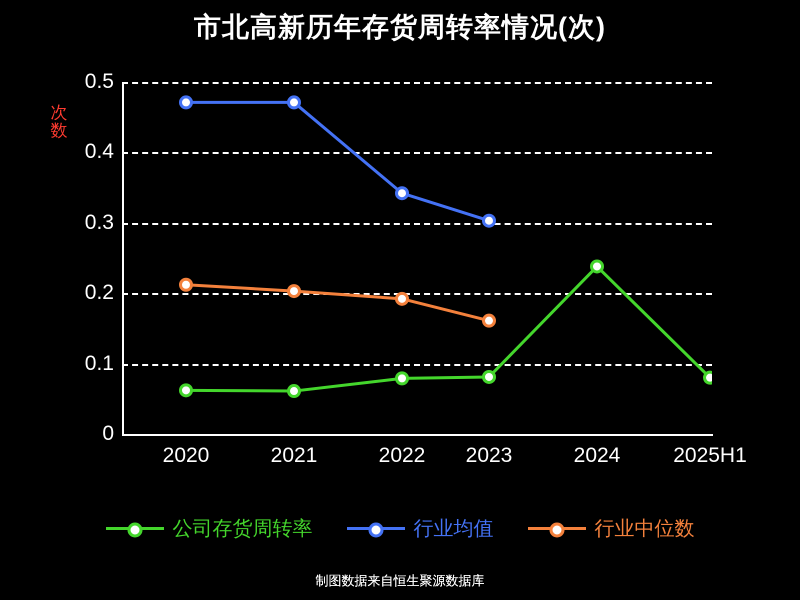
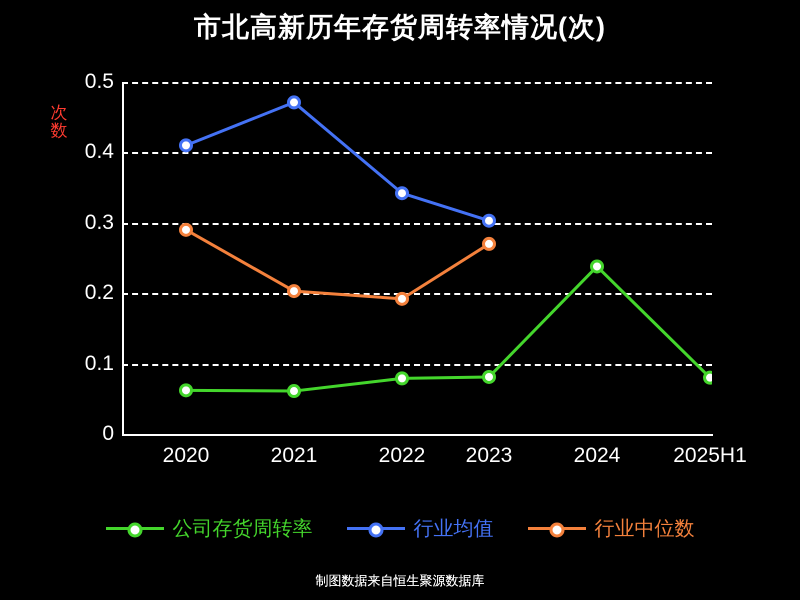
行业均值/2020: 0.47 -> 0.41
行业中位数/2020: 0.21 -> 0.29
行业中位数/2023: 0.16 -> 0.27
